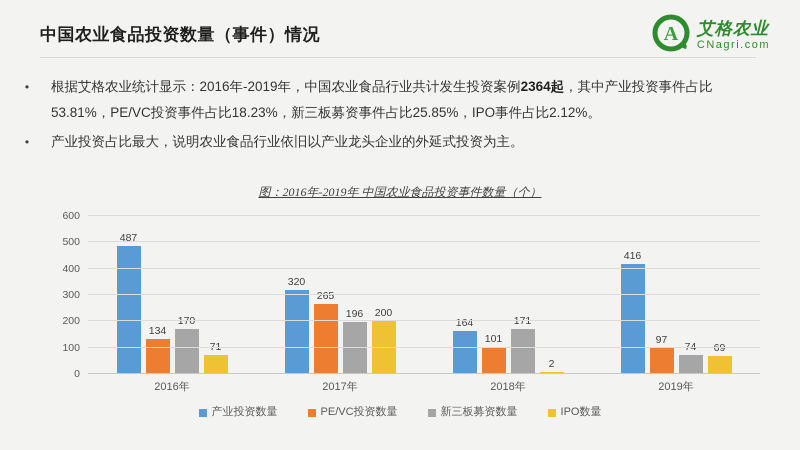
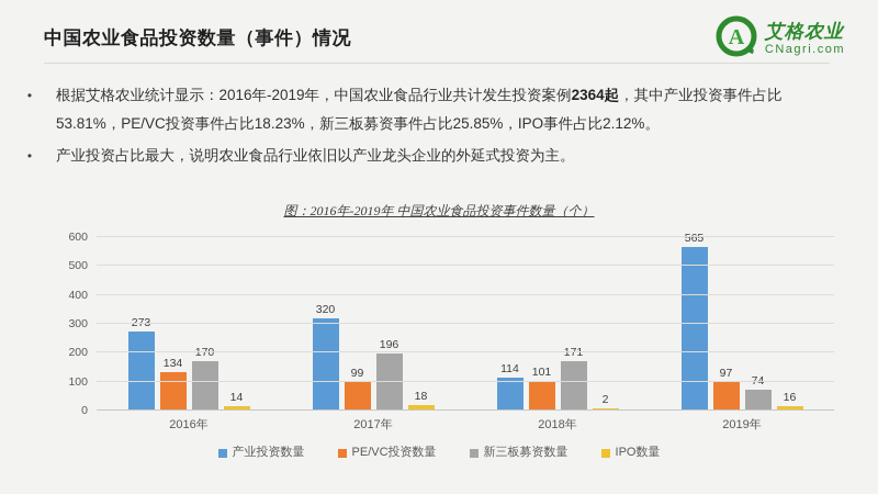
产业投资数量/2016年: 487 -> 273
IPO数量/2016年: 71 -> 14
PE/VC投资数量/2017年: 265 -> 99
IPO数量/2017年: 200 -> 18
产业投资数量/2018年: 164 -> 114
产业投资数量/2019年: 416 -> 565
IPO数量/2019年: 69 -> 16
